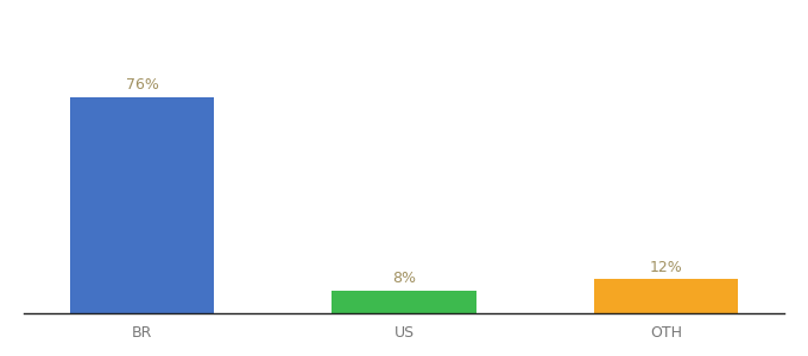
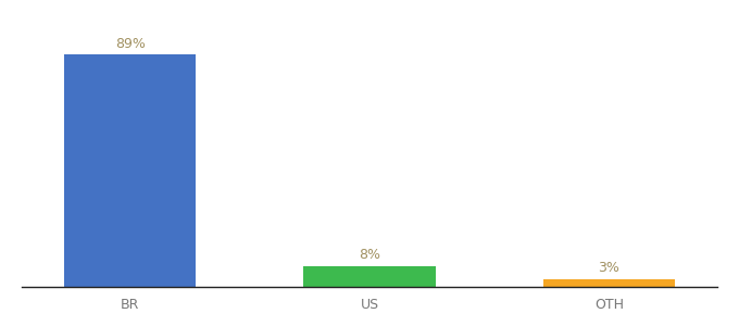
BR: 76% -> 89%
OTH: 12% -> 3%
